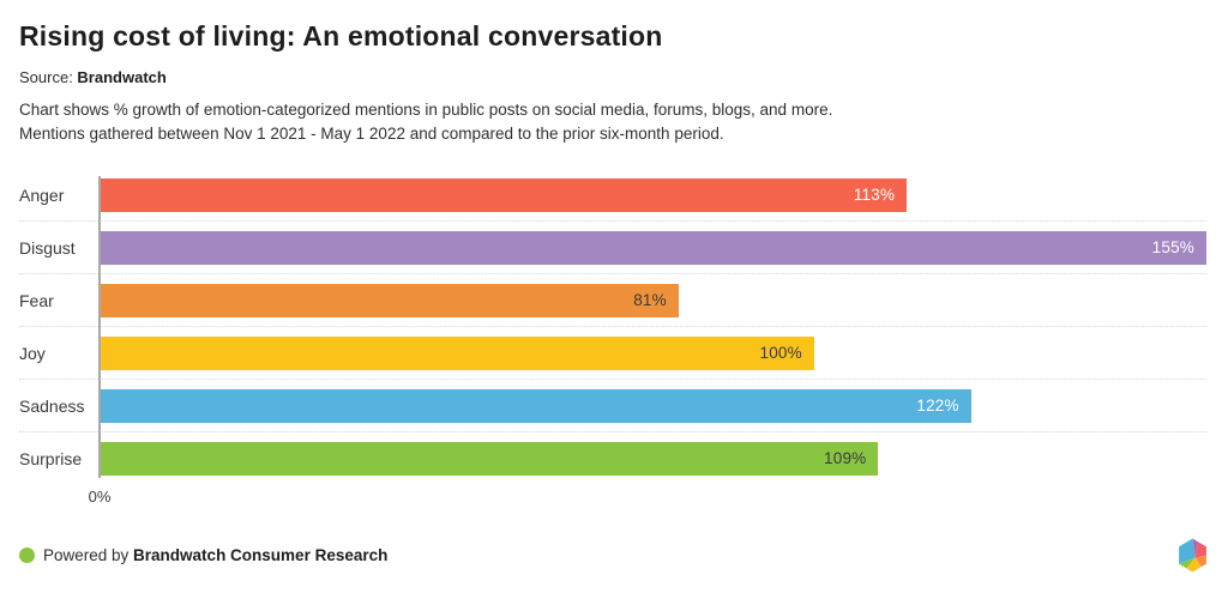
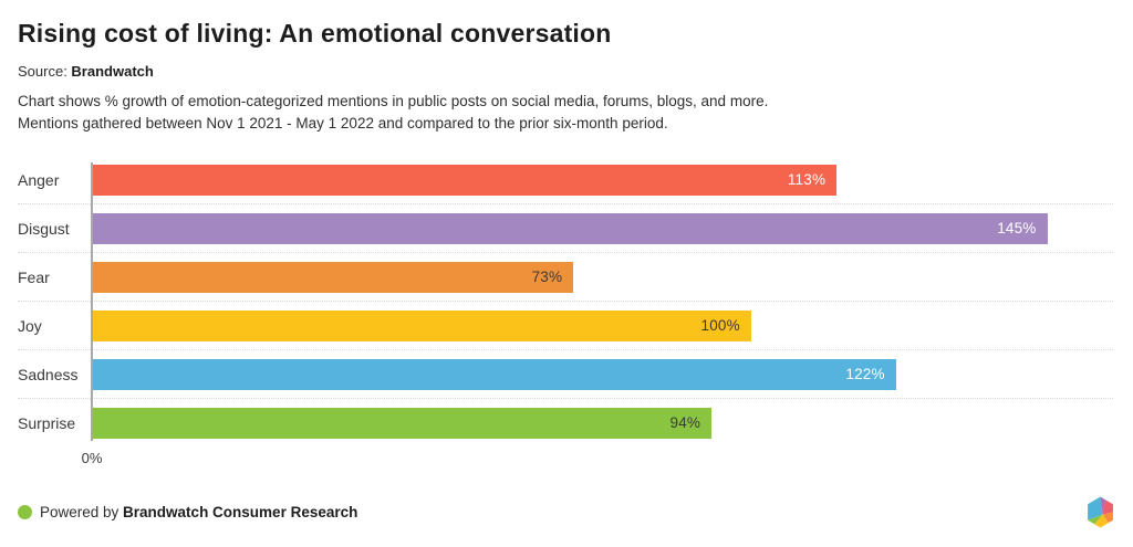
Disgust: 155% -> 145%
Fear: 81% -> 73%
Surprise: 109% -> 94%
